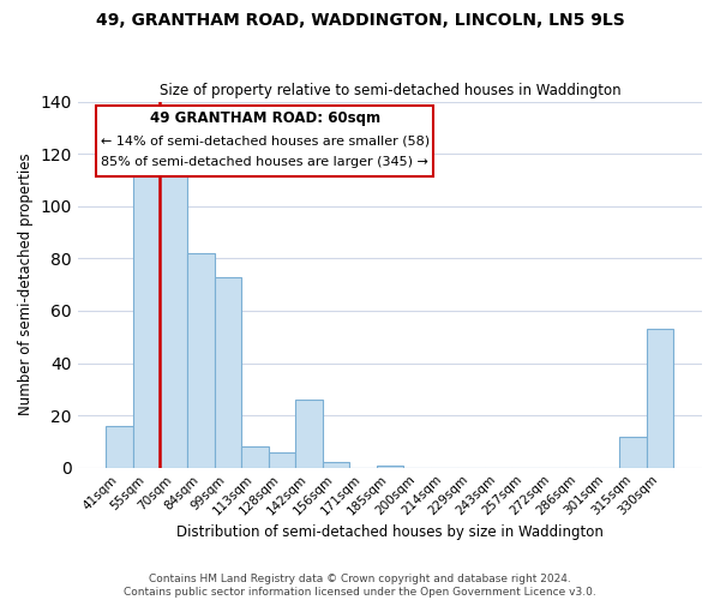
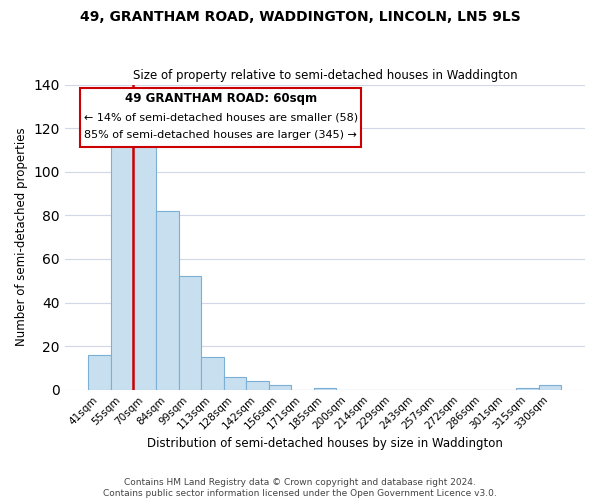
99sqm: 73 -> 52
113sqm: 8 -> 15
142sqm: 26 -> 4
315sqm: 12 -> 1
330sqm: 53 -> 2
